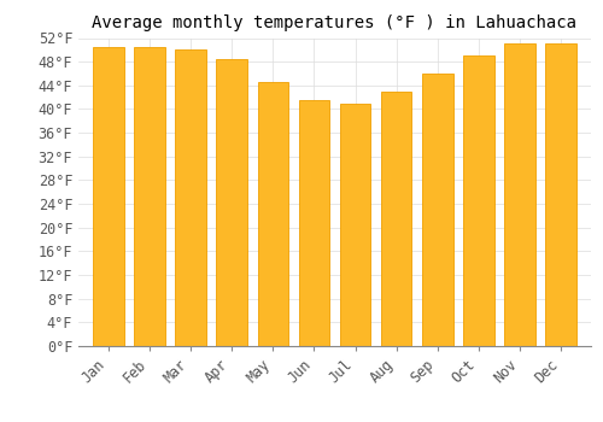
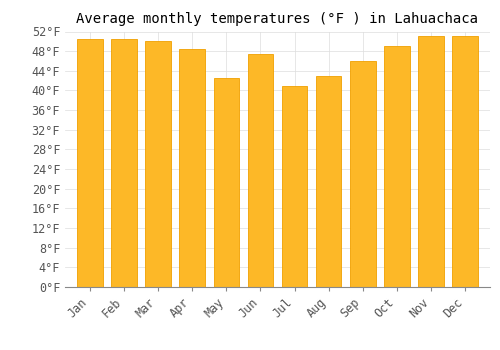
May: 44.5°F -> 42.5°F
Jun: 41.5°F -> 47.5°F
